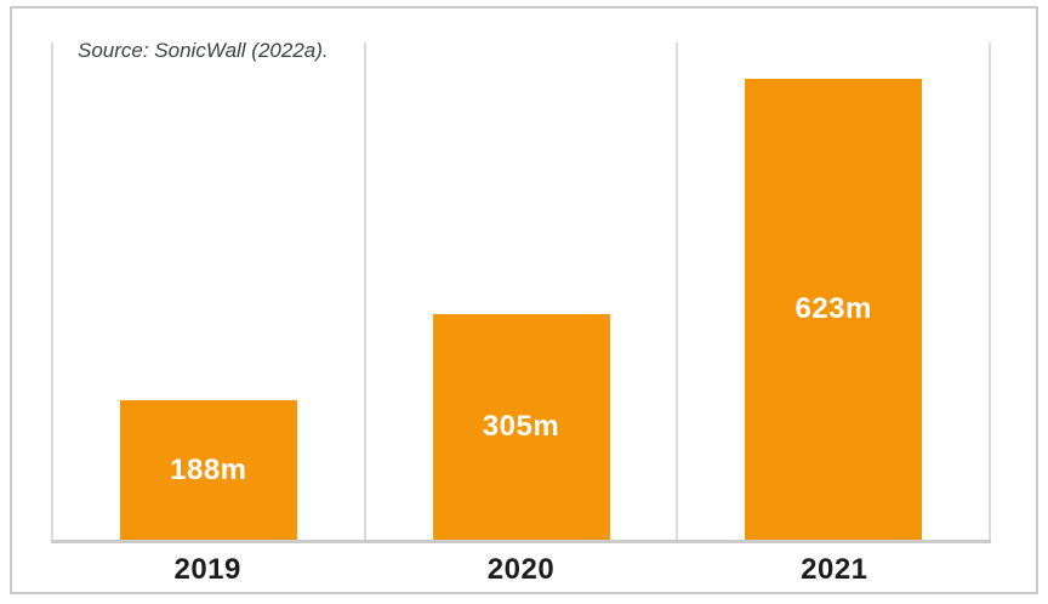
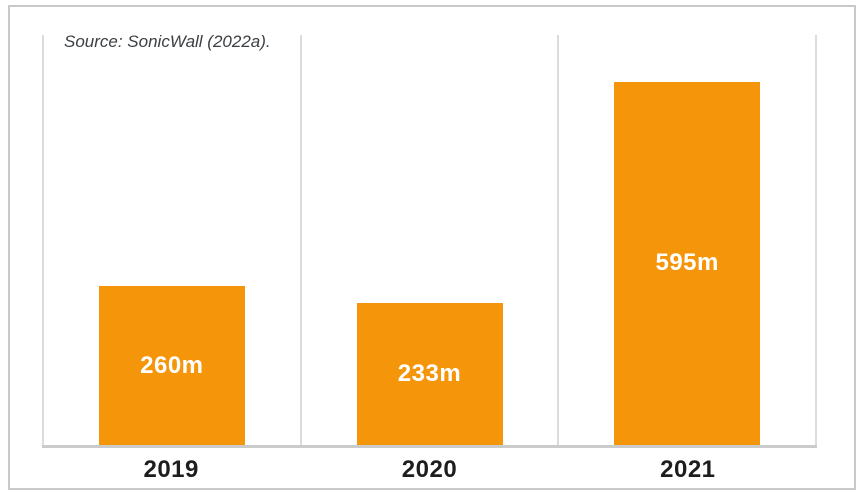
2019: 188m -> 260m
2020: 305m -> 233m
2021: 623m -> 595m
